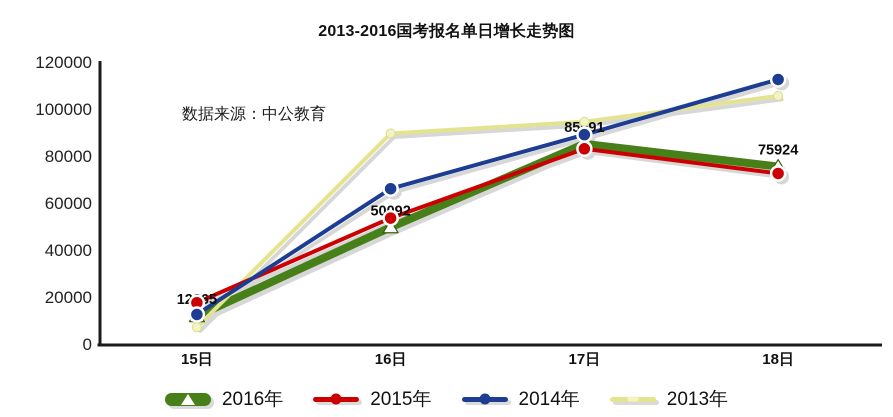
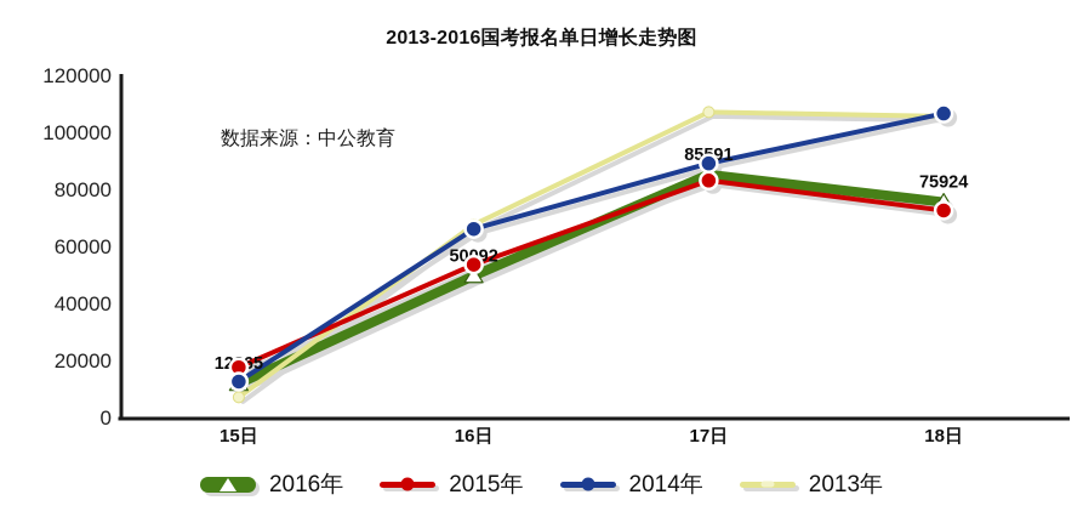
2013年/16日: 90000 -> 68000
2013年/17日: 95000 -> 108000
2014年/18日: 113000 -> 107000
